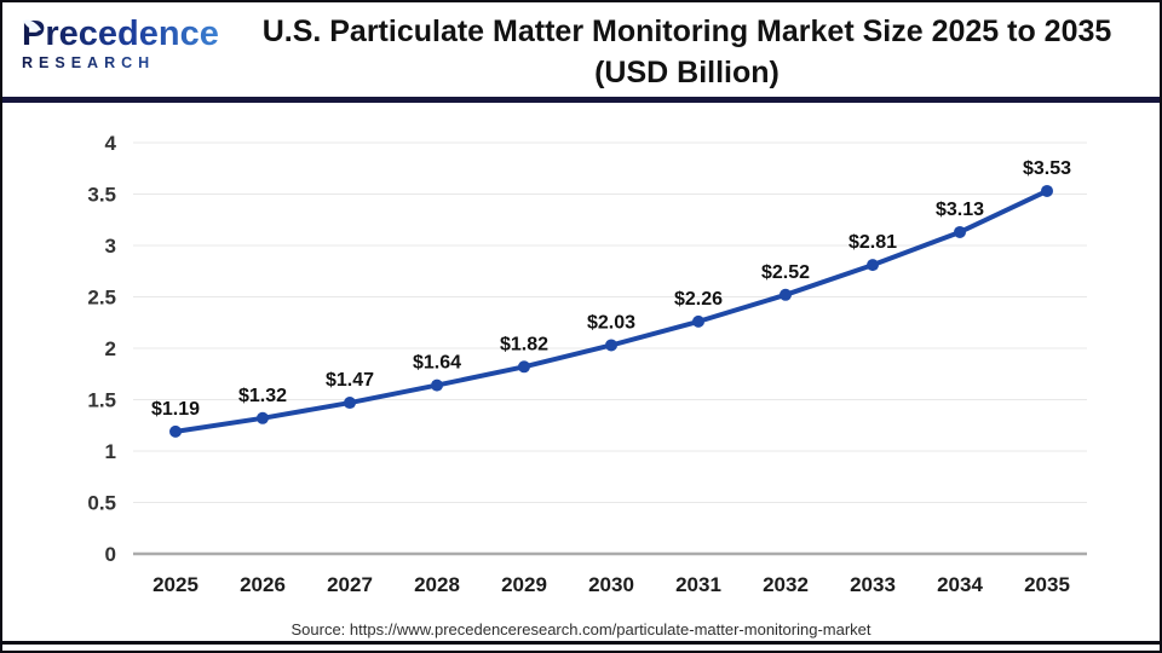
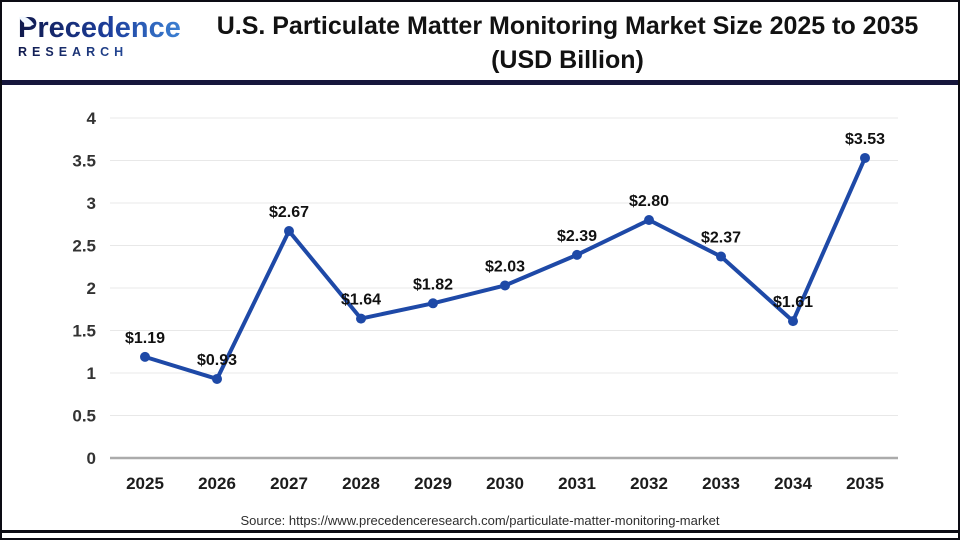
2026: $1.32 -> $0.93
2027: $1.47 -> $2.67
2031: $2.26 -> $2.39
2032: $2.52 -> $2.80
2033: $2.81 -> $2.37
2034: $3.13 -> $1.61
